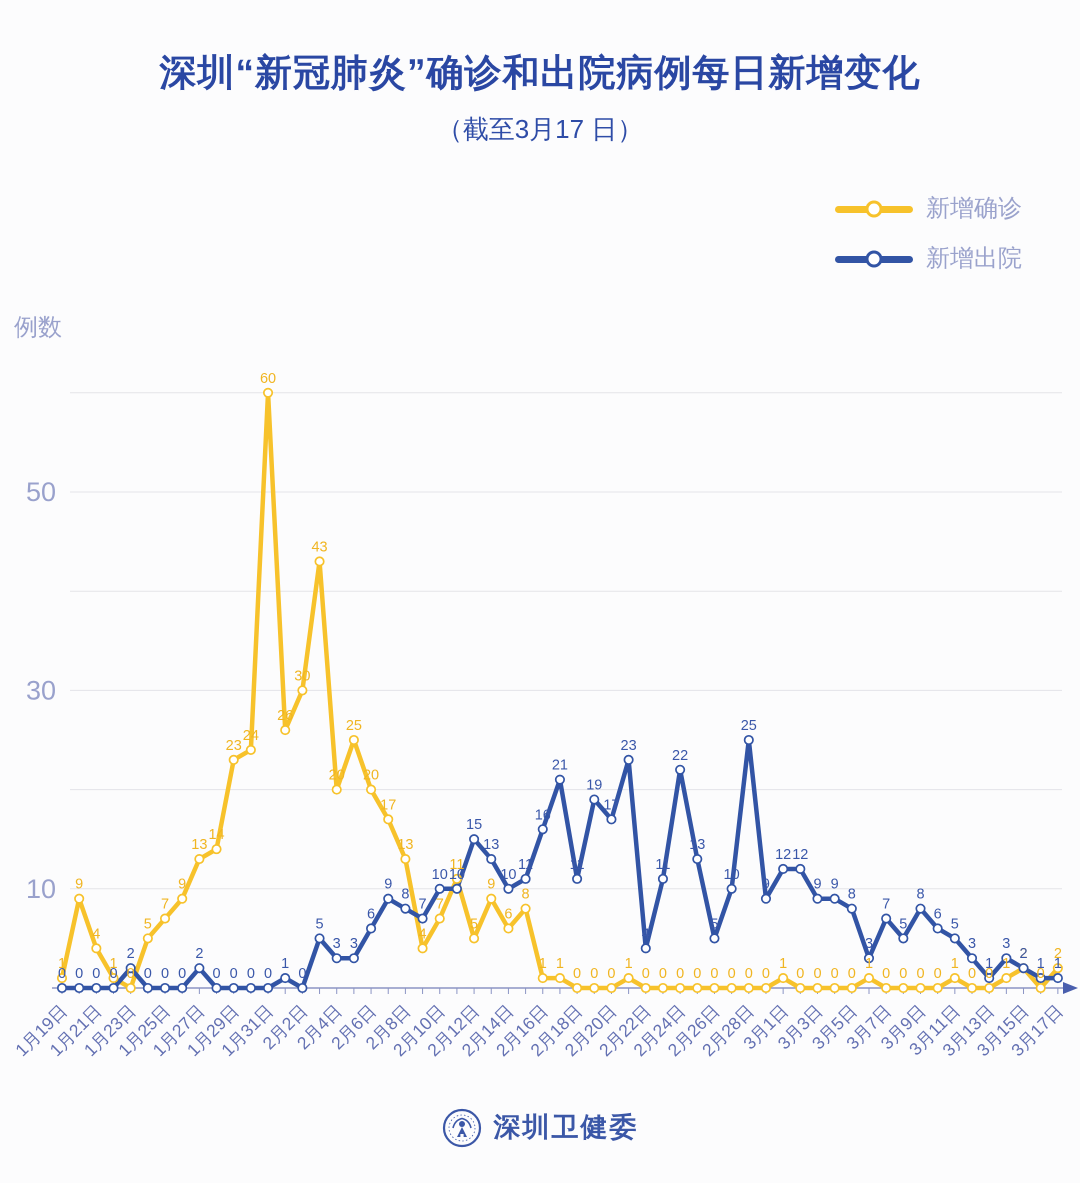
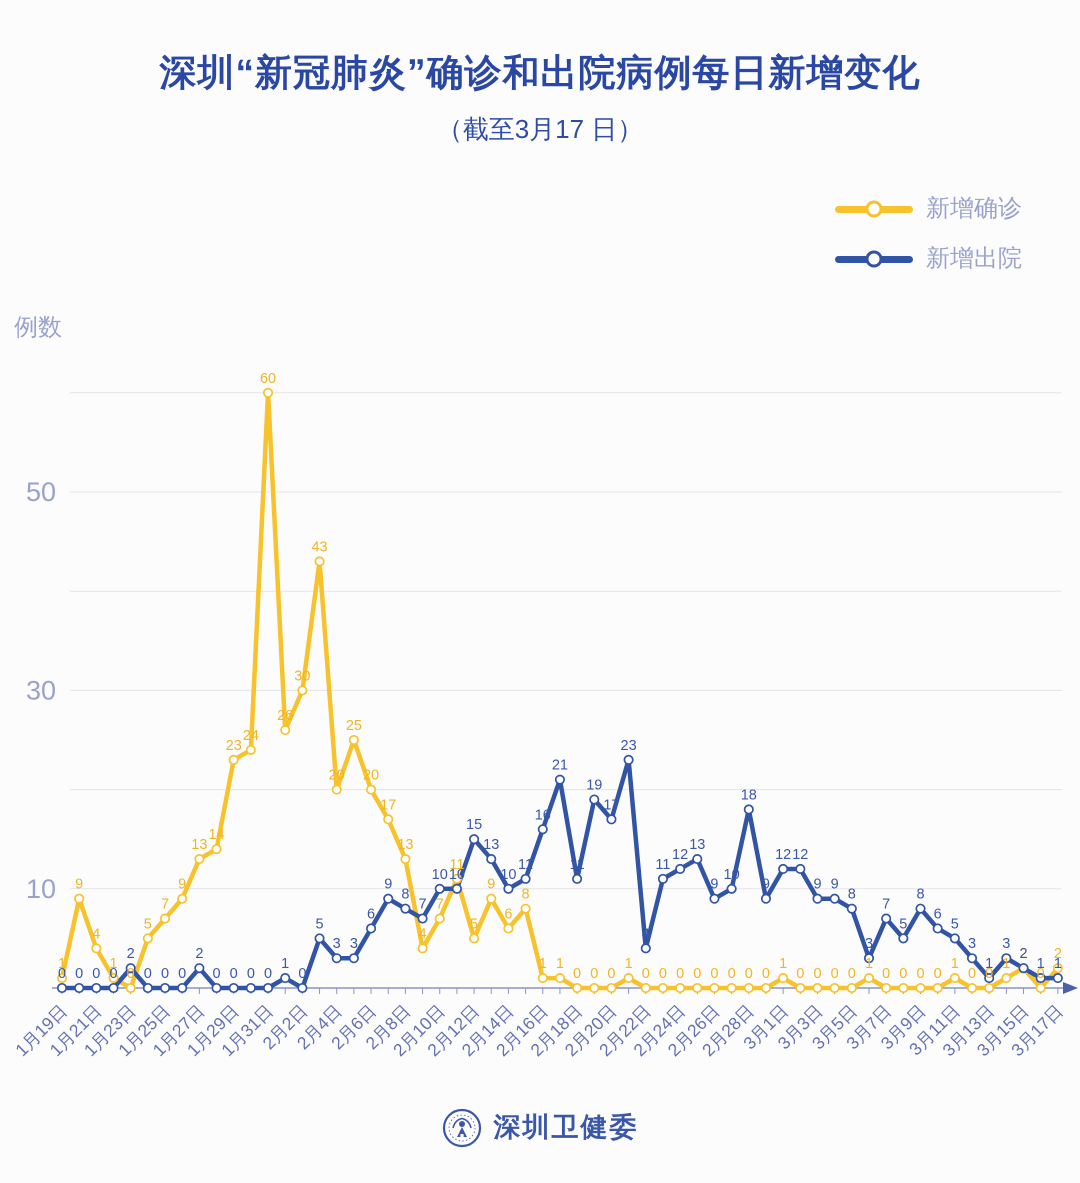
新增出院/2月24日: 22 -> 12
新增出院/2月26日: 5 -> 9
新增出院/2月28日: 25 -> 18
